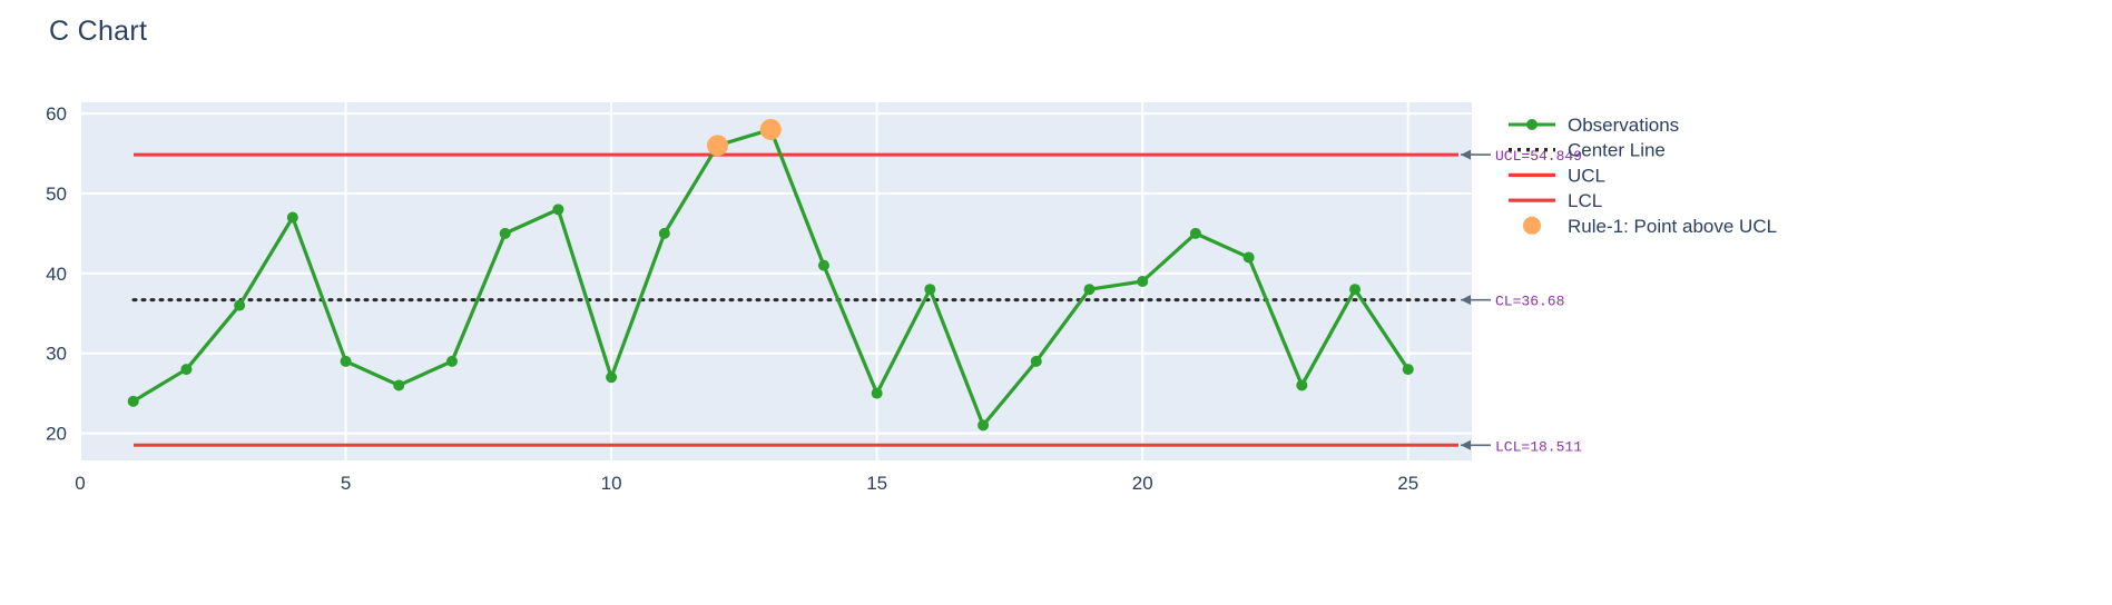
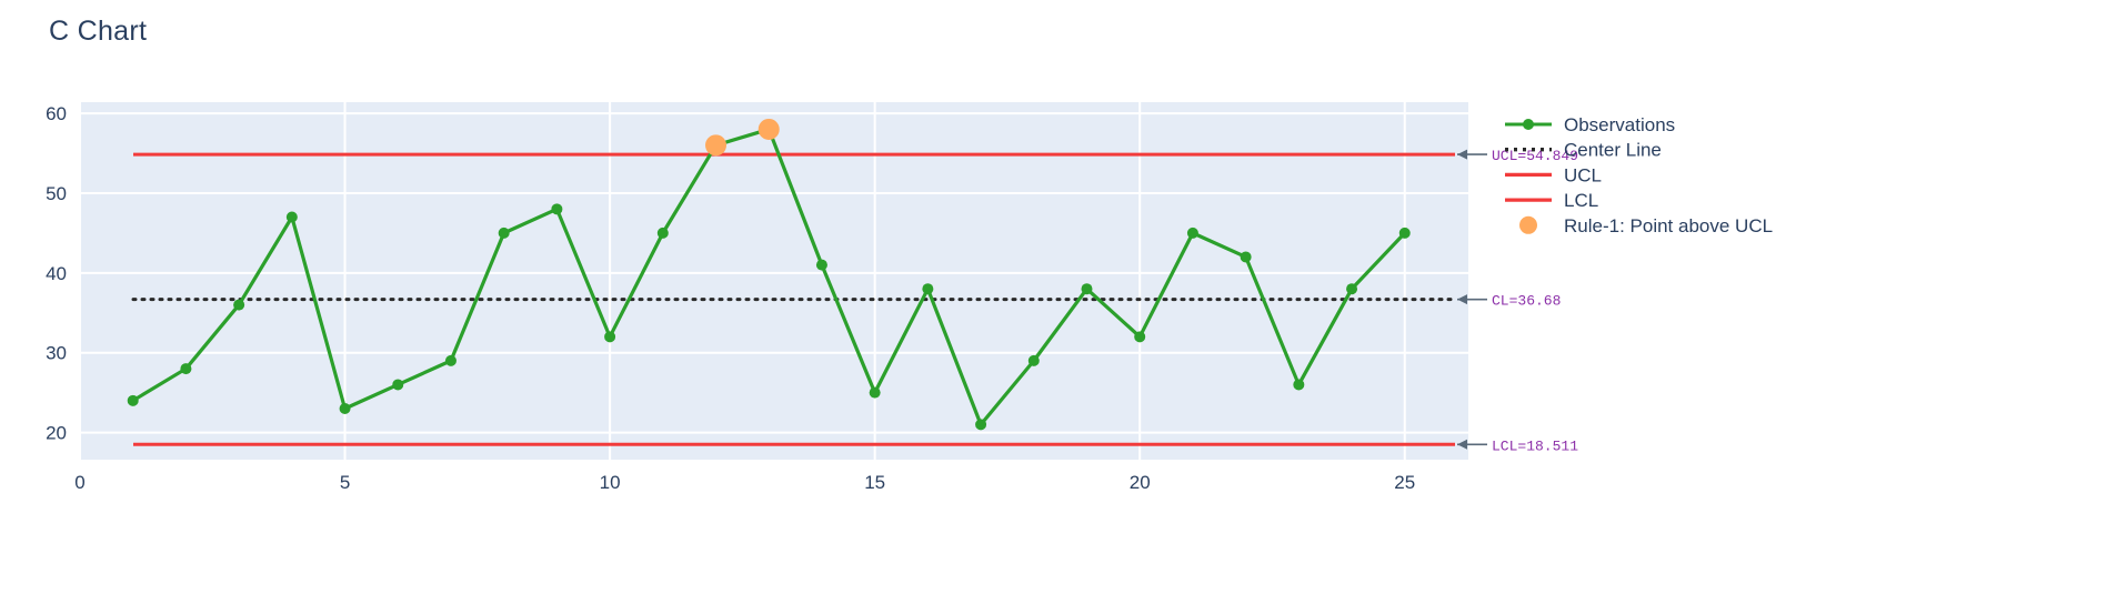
5: 29 -> 23
10: 27 -> 32
20: 39 -> 32
25: 28 -> 45
